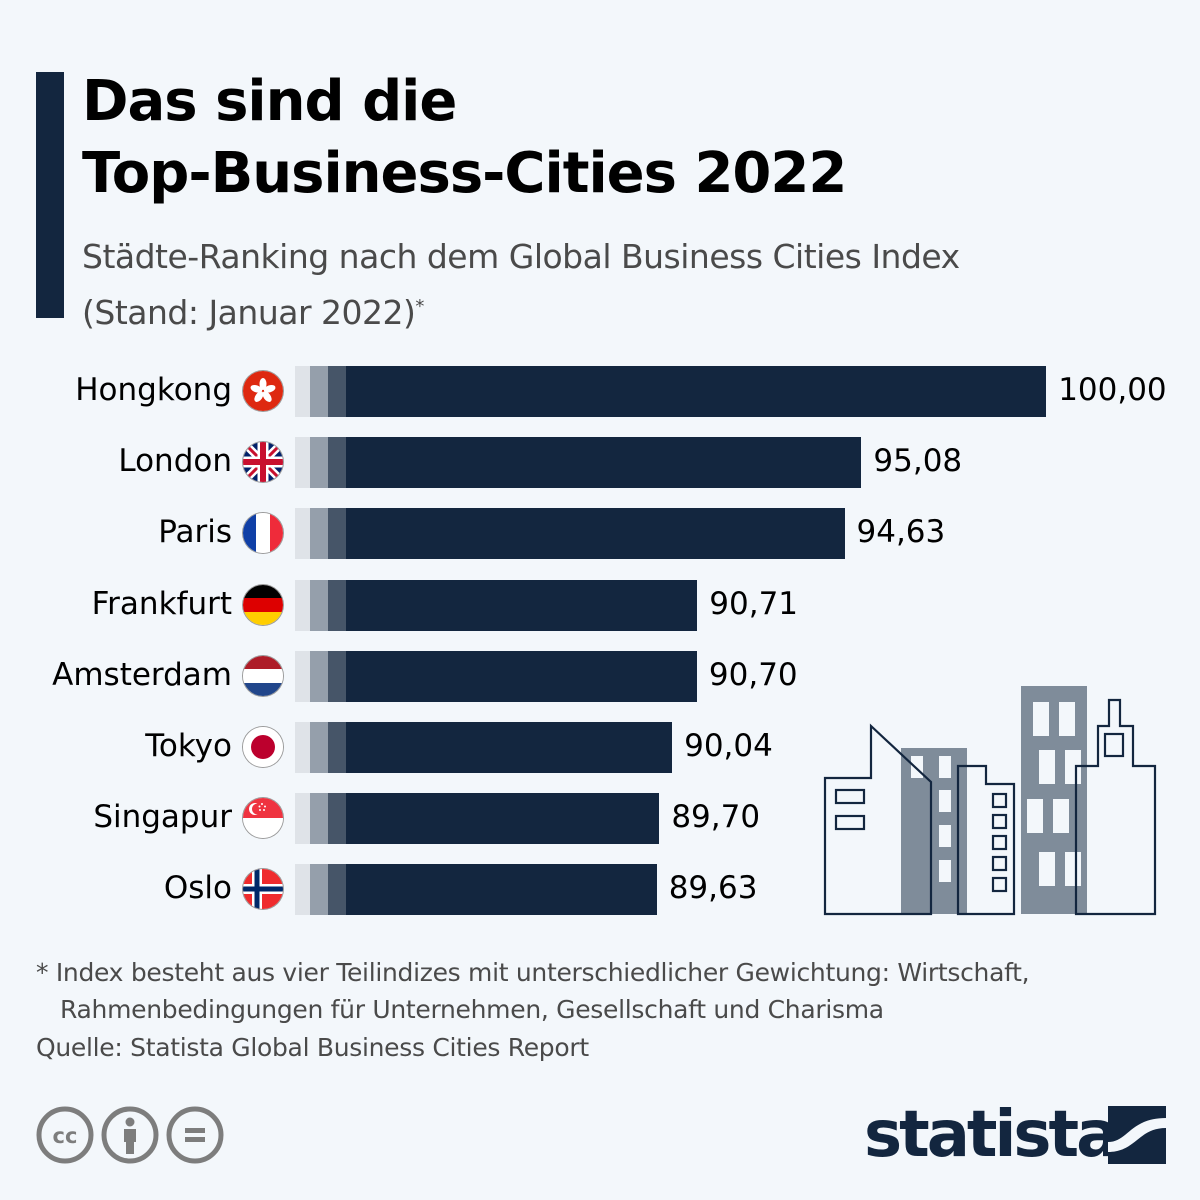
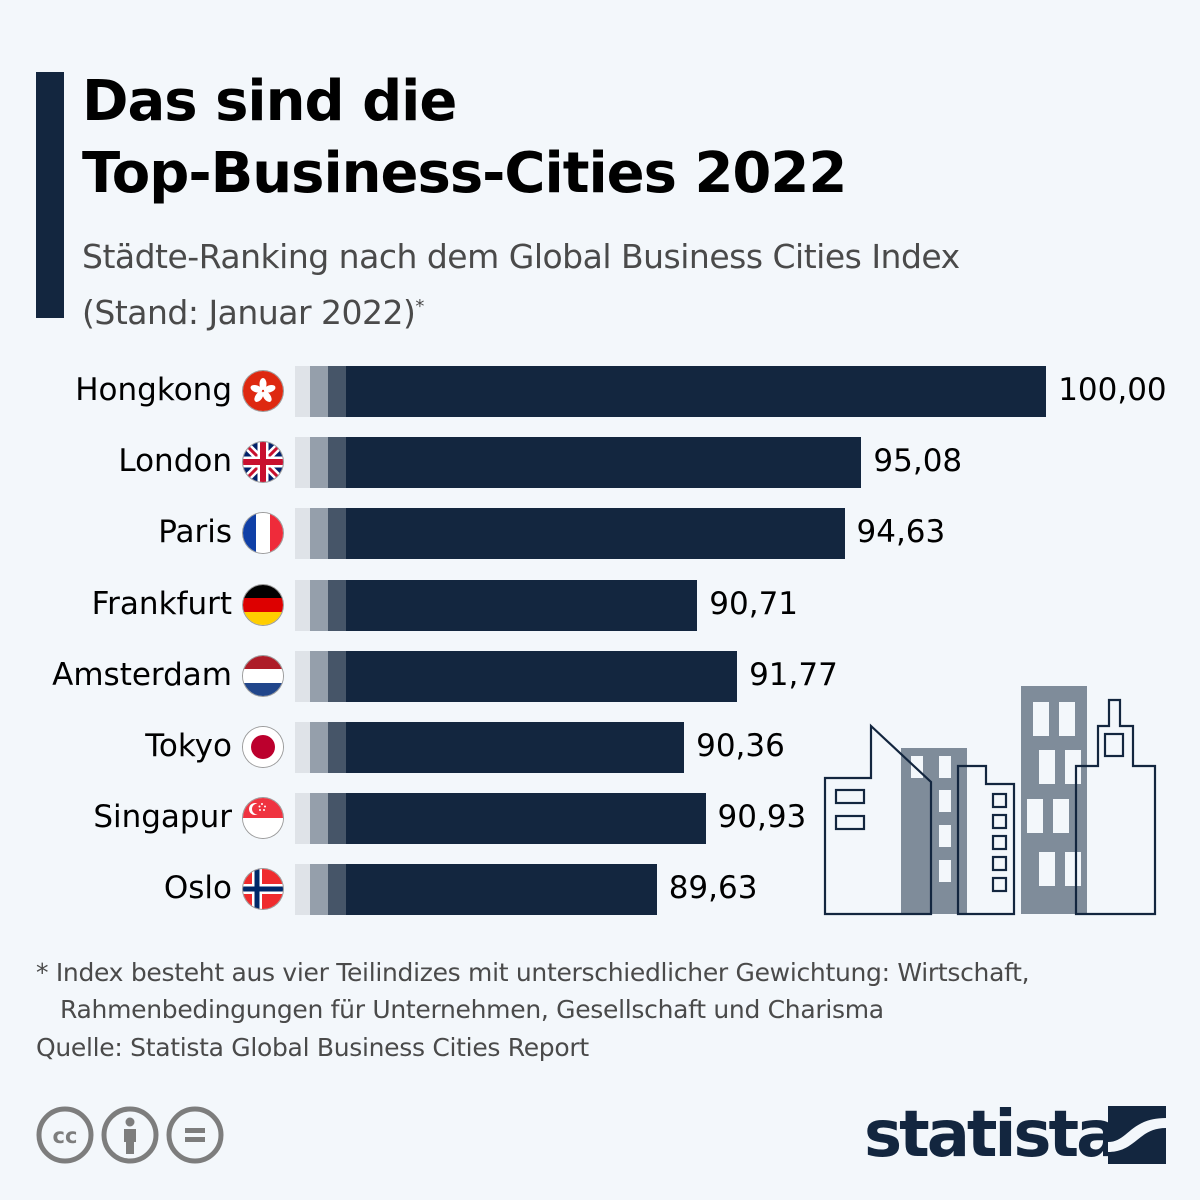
Amsterdam: 90,70 -> 91,77
Tokyo: 90,04 -> 90,36
Singapur: 89,70 -> 90,93
